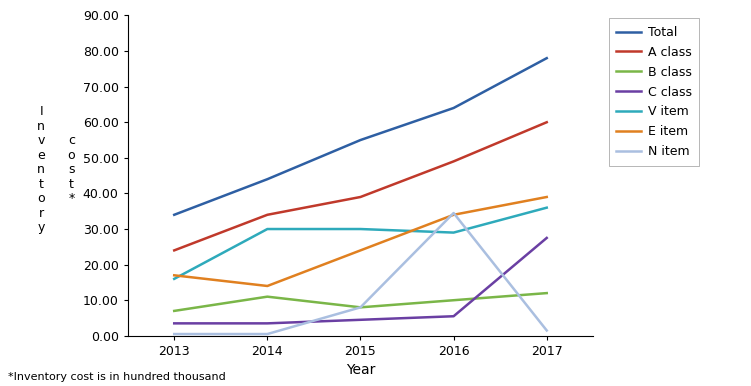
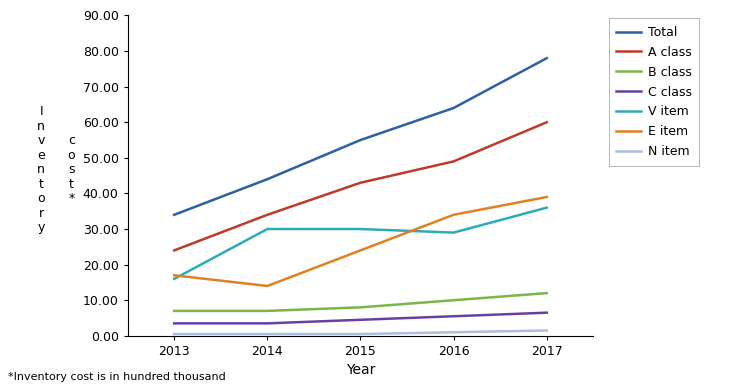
B class/2014: 11 -> 7
A class/2015: 39 -> 43
N item/2015: 8.0 -> 0.5
N item/2016: 34.5 -> 1.0
C class/2017: 27.5 -> 6.5
